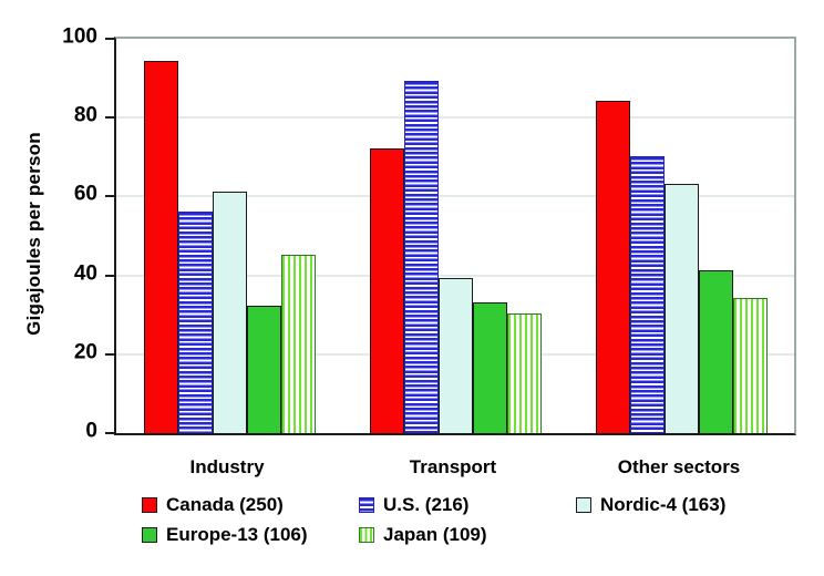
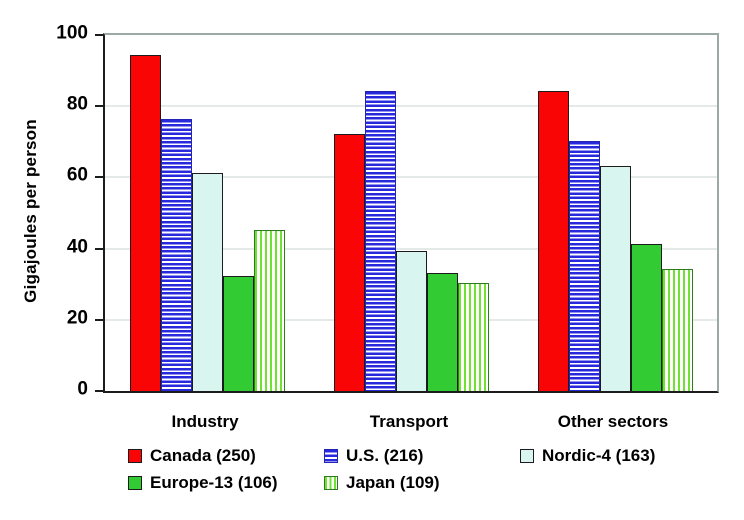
U.S. (216)/Industry: 56 -> 76
U.S. (216)/Transport: 89 -> 84
